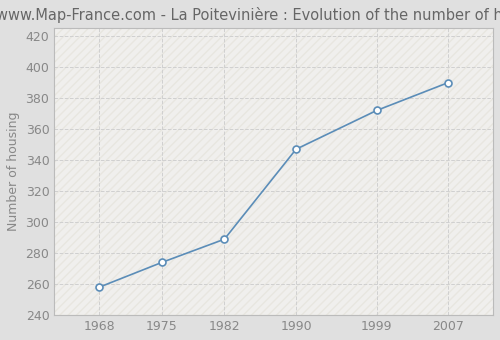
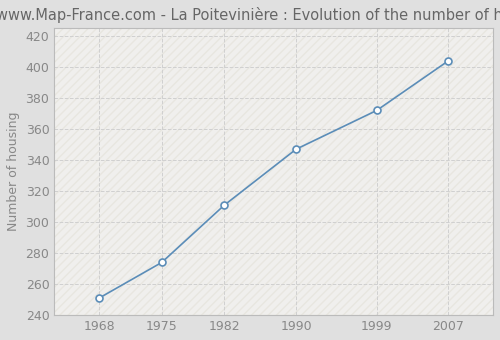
1968: 258 -> 251
1982: 289 -> 311
2007: 390 -> 404
